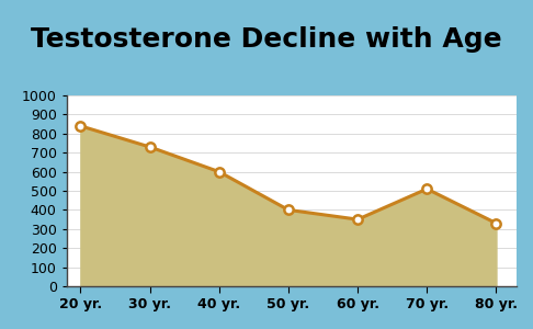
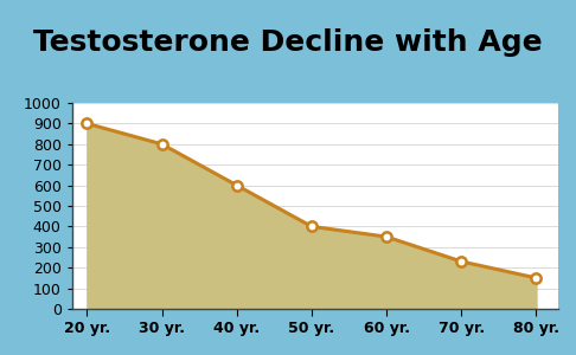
20 yr.: 840 -> 900
30 yr.: 730 -> 800
70 yr.: 510 -> 230
80 yr.: 330 -> 150
